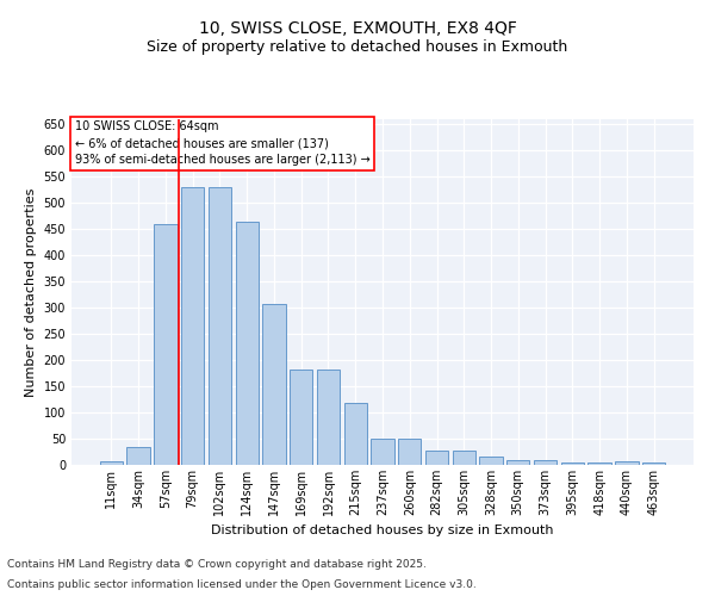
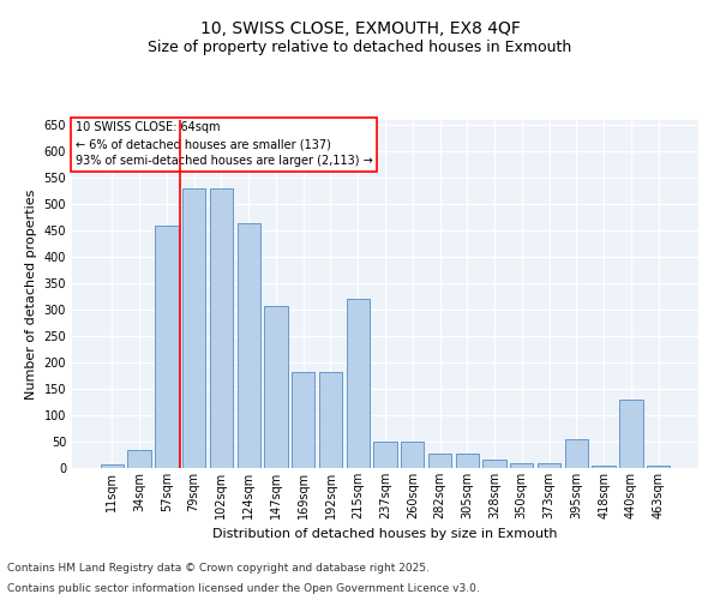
215sqm: 118 -> 320
395sqm: 5 -> 55
440sqm: 7 -> 130
